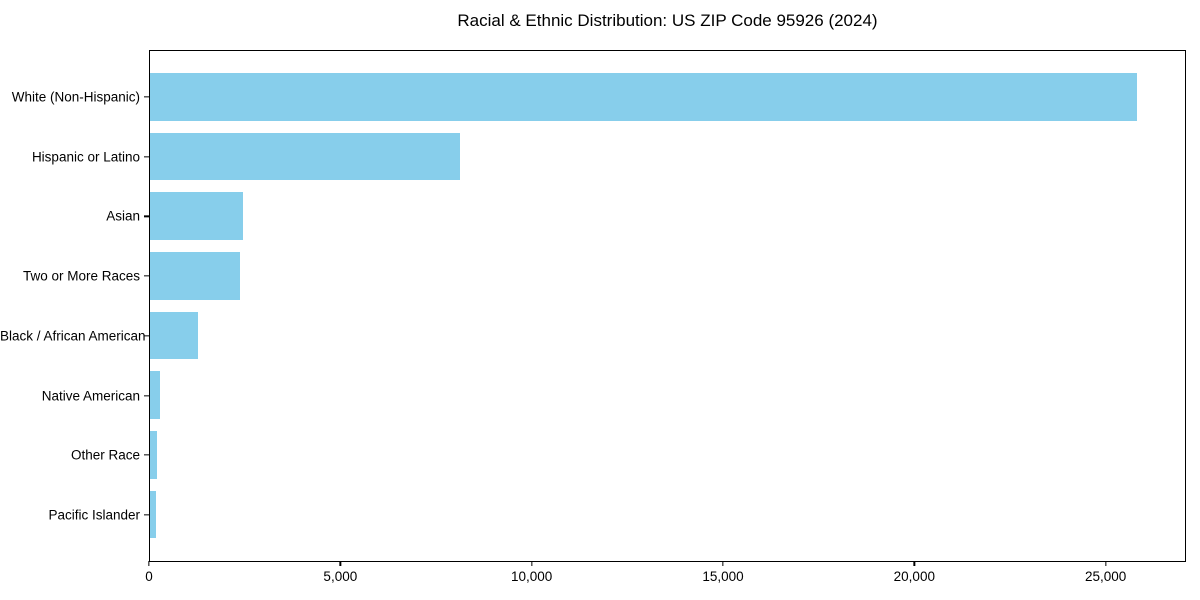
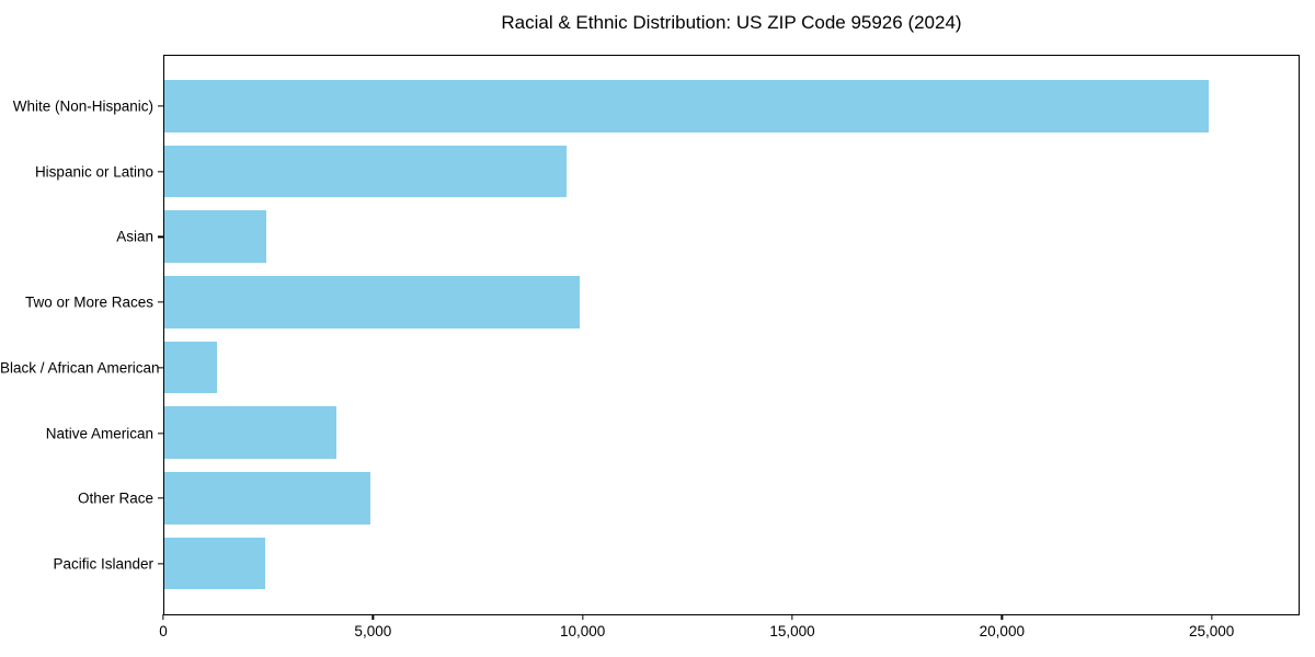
White (Non-Hispanic): 25800 -> 24900
Hispanic or Latino: 8100 -> 9600
Two or More Races: 2400 -> 9900
Native American: 300 -> 4100
Other Race: 200 -> 4900
Pacific Islander: 200 -> 2400
